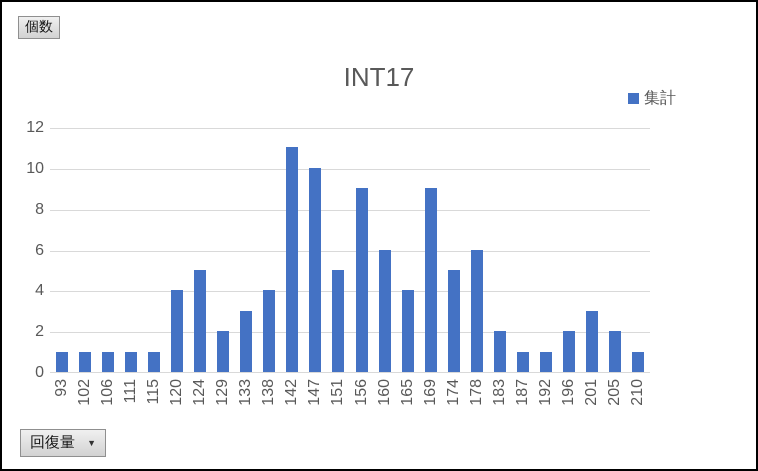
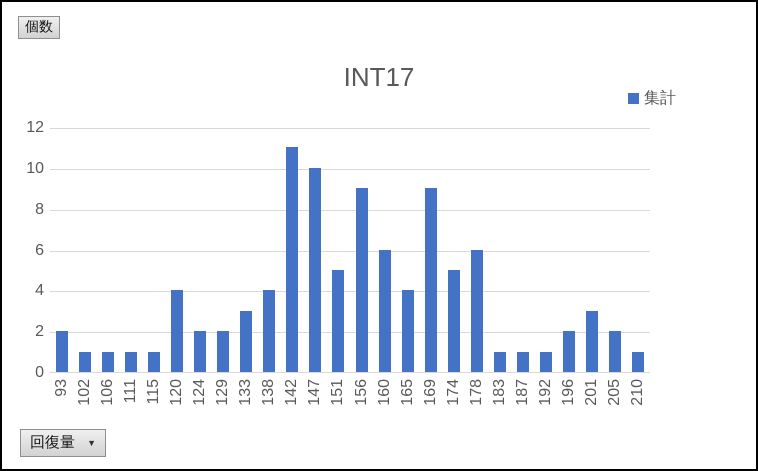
93: 1 -> 2
124: 5 -> 2
183: 2 -> 1
